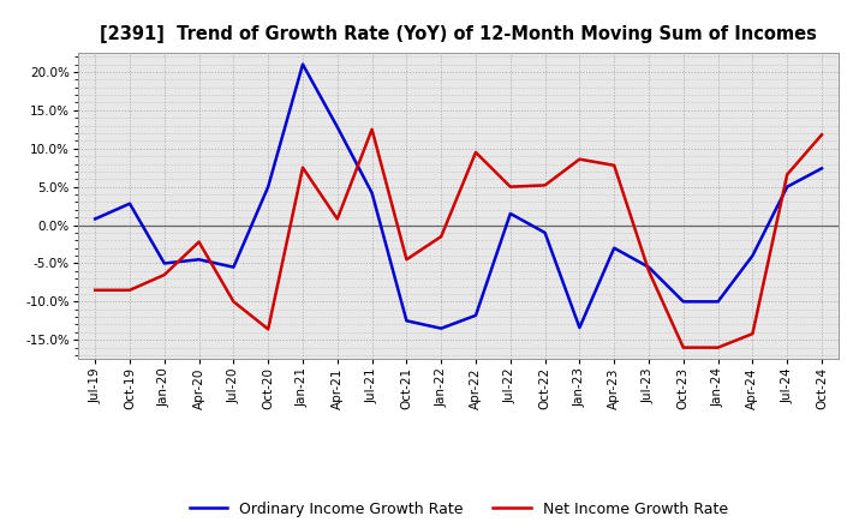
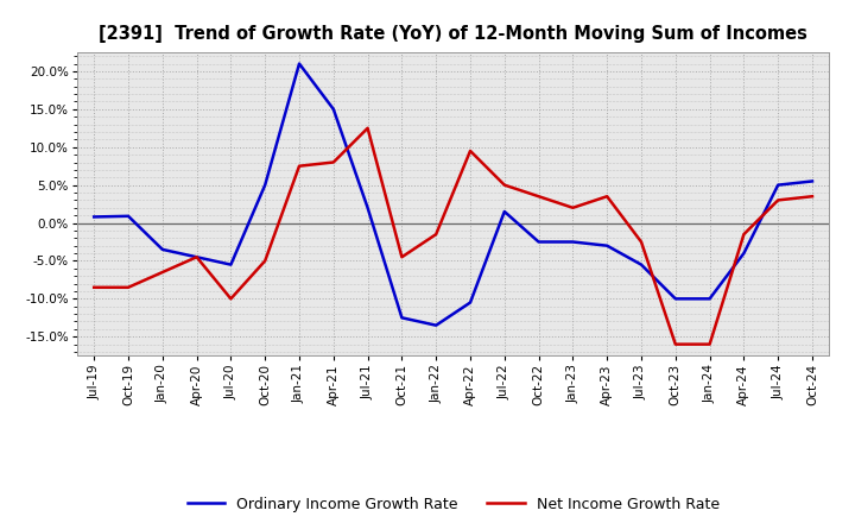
Ordinary Income Growth Rate/Oct-19: 2.8% -> 0.9%
Ordinary Income Growth Rate/Jan-20: -5.0% -> -3.5%
Net Income Growth Rate/Apr-20: -2.2% -> -4.5%
Net Income Growth Rate/Oct-20: -13.6% -> -5.0%
Ordinary Income Growth Rate/Apr-21: 12.8% -> 15.0%
Net Income Growth Rate/Apr-21: 0.8% -> 8.0%
Ordinary Income Growth Rate/Jul-21: 4.2% -> 2.0%
Ordinary Income Growth Rate/Apr-22: -11.8% -> -10.5%
Ordinary Income Growth Rate/Oct-22: -1.0% -> -2.5%
Net Income Growth Rate/Oct-22: 5.2% -> 3.5%
Ordinary Income Growth Rate/Jan-23: -13.4% -> -2.5%
Net Income Growth Rate/Jan-23: 8.6% -> 2.0%
Net Income Growth Rate/Apr-23: 7.8% -> 3.5%
Net Income Growth Rate/Jul-23: -6.0% -> -2.5%
Net Income Growth Rate/Apr-24: -14.2% -> -1.5%
Net Income Growth Rate/Jul-24: 6.6% -> 3.0%
Ordinary Income Growth Rate/Oct-24: 7.4% -> 5.5%
Net Income Growth Rate/Oct-24: 11.8% -> 3.5%
